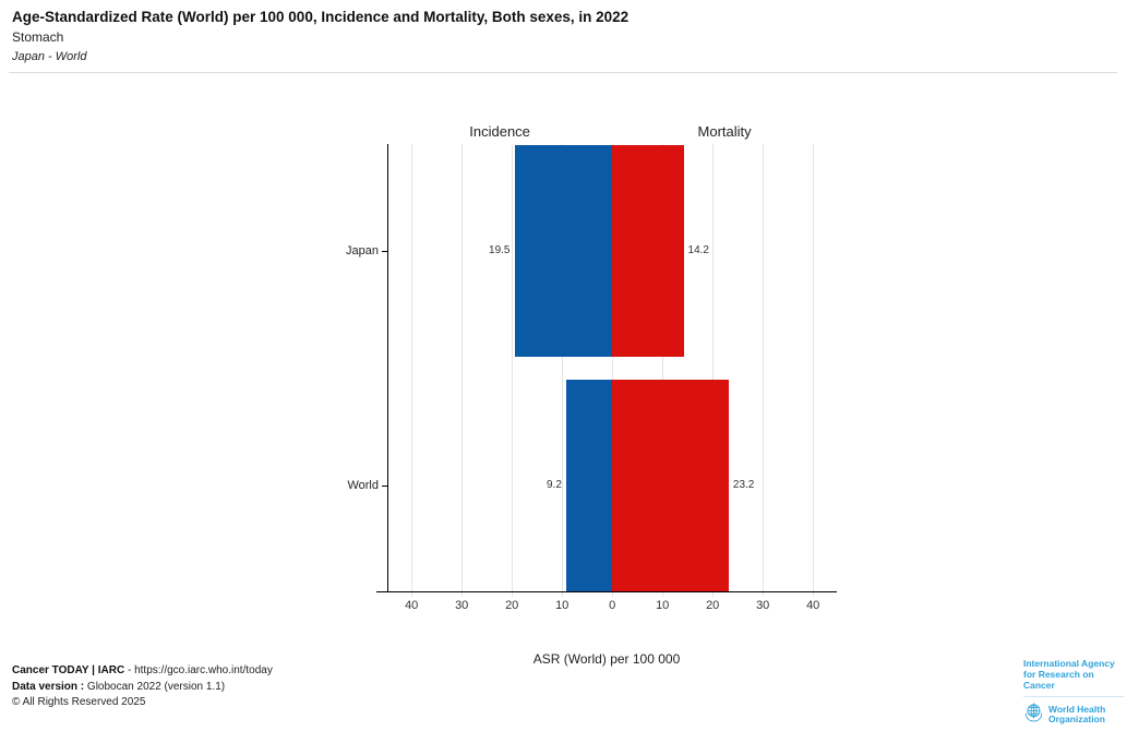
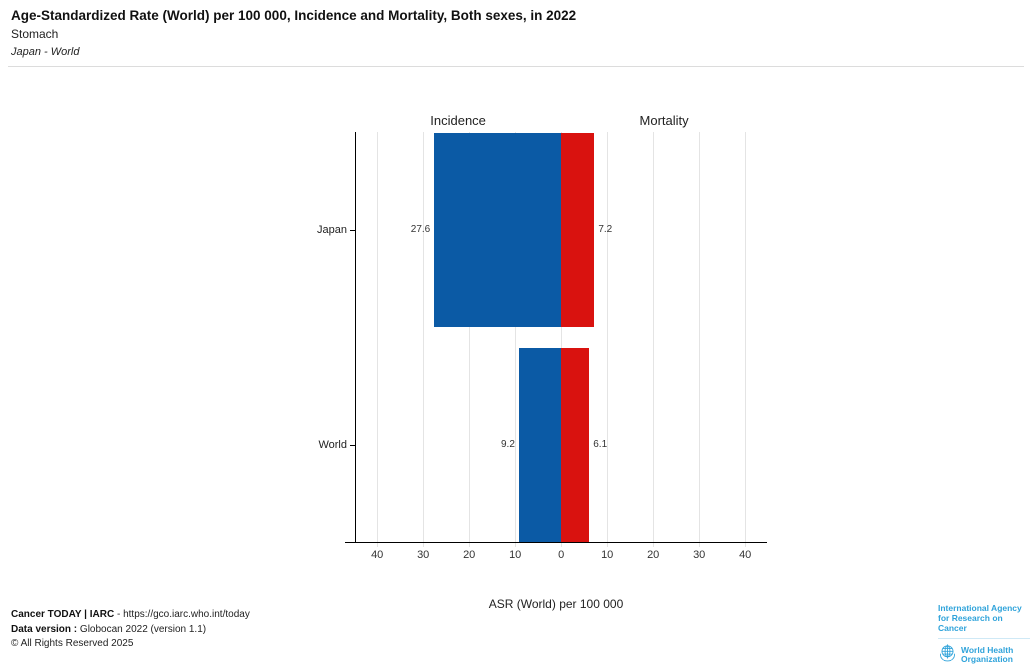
Incidence/Japan: 19.5 -> 27.6
Mortality/Japan: 14.2 -> 7.2
Mortality/World: 23.2 -> 6.1
